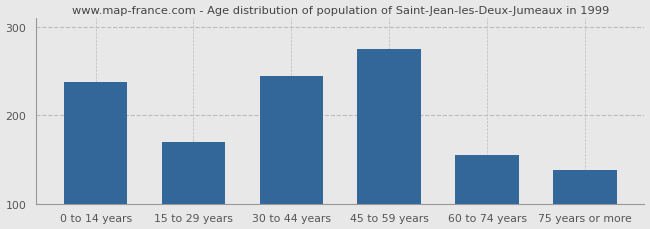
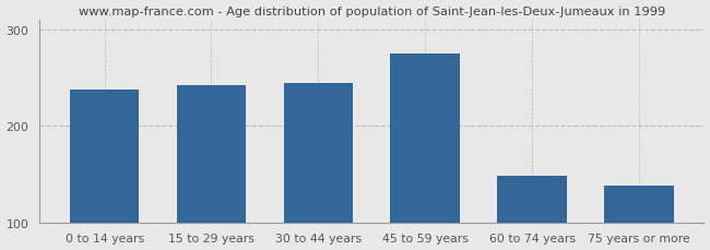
15 to 29 years: 170 -> 242
60 to 74 years: 155 -> 148
